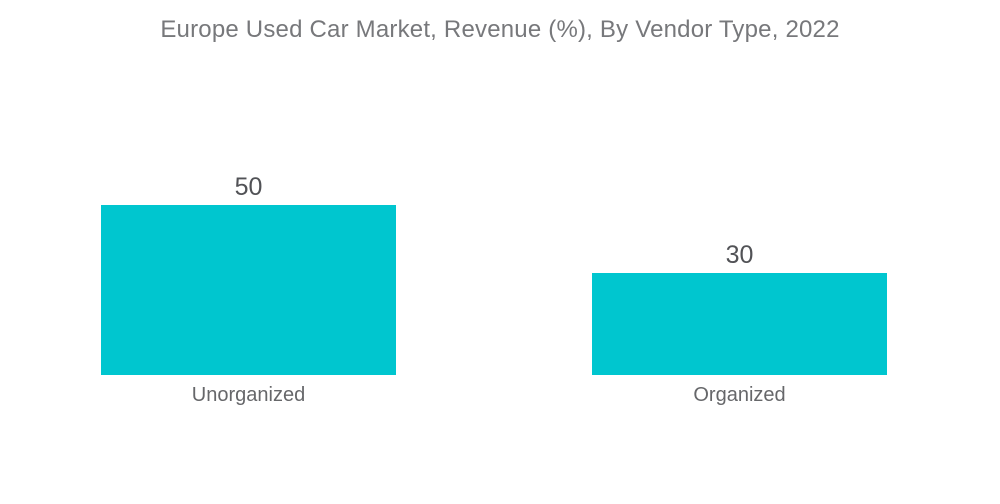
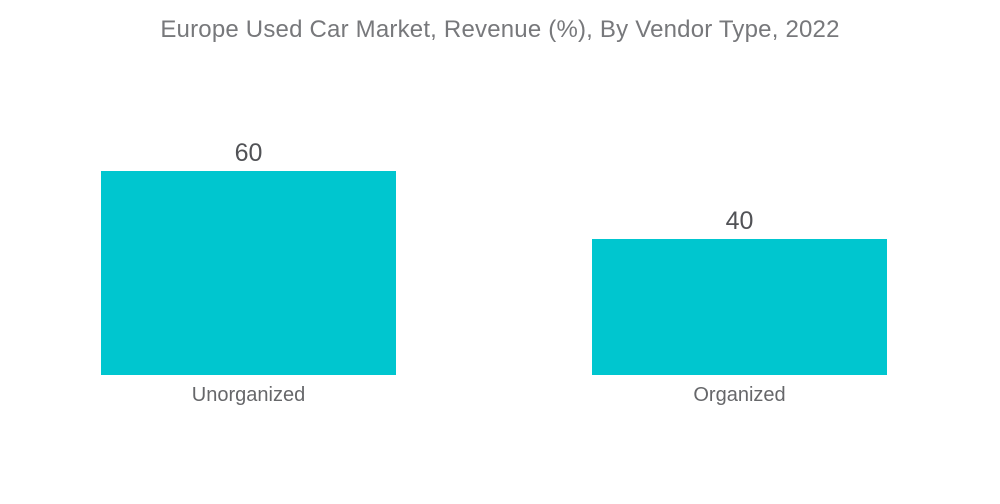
Unorganized: 50 -> 60
Organized: 30 -> 40
